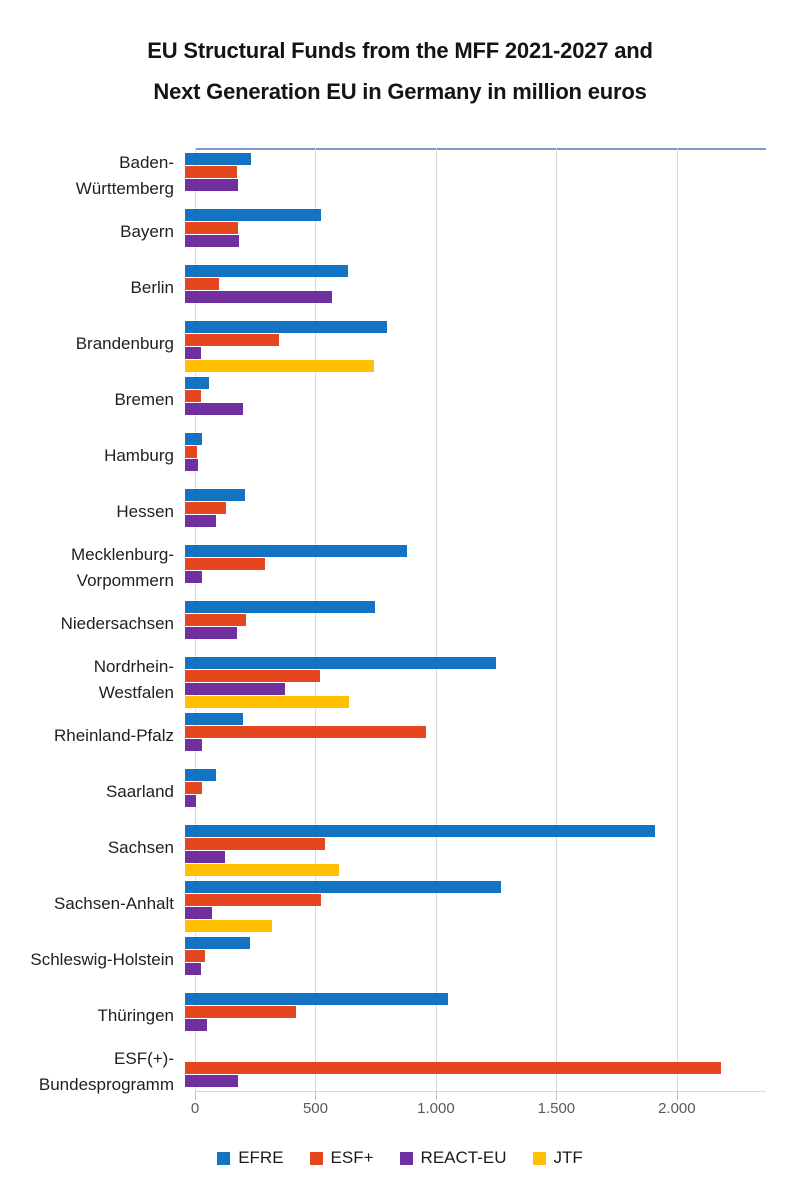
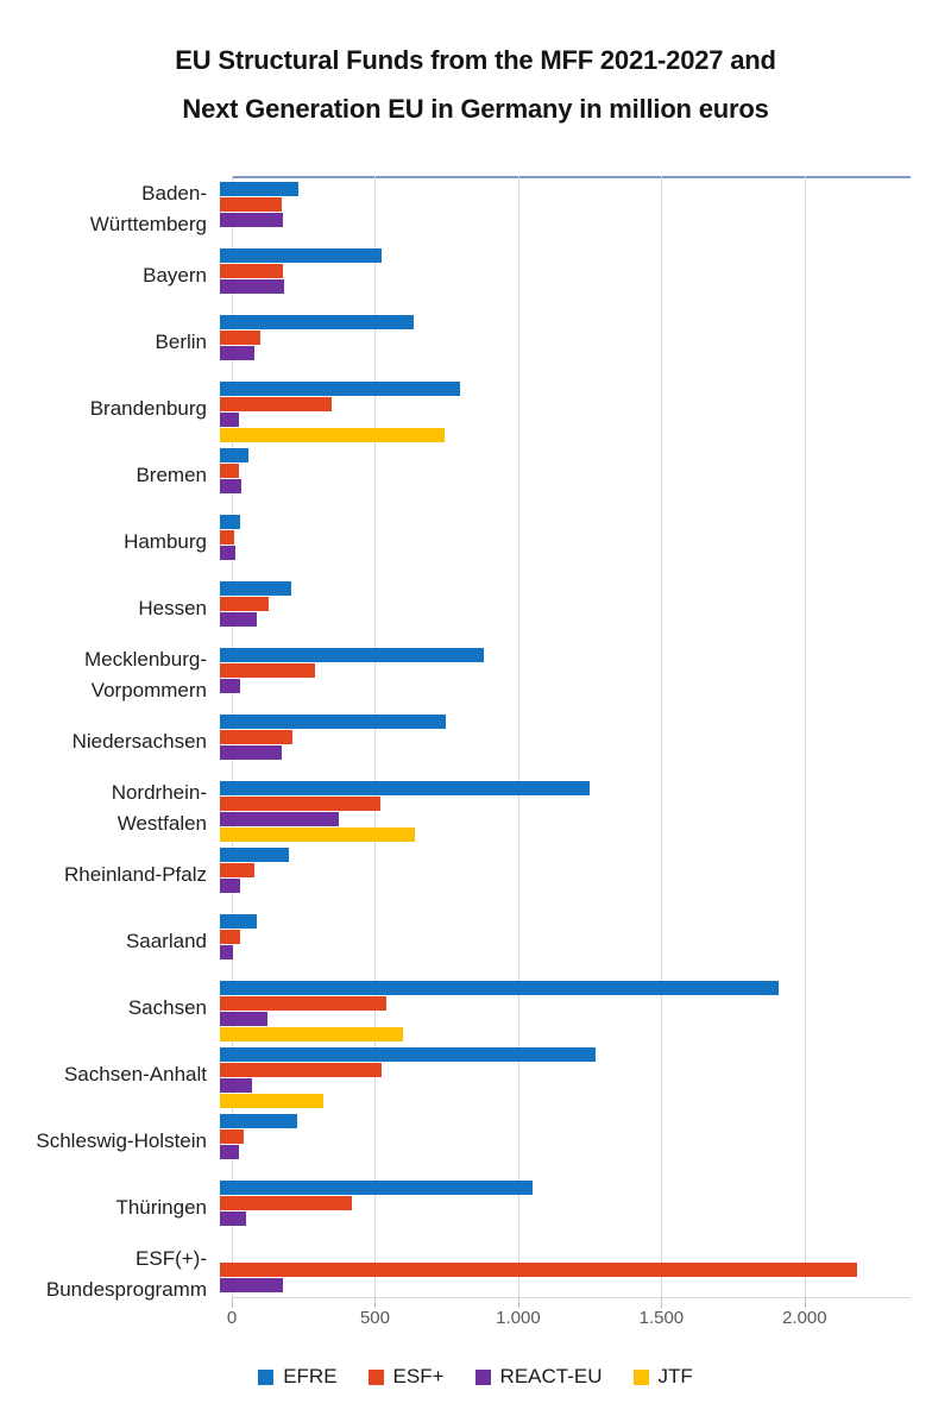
REACT-EU/Berlin: 610 -> 120
REACT-EU/Bremen: 240 -> 80
ESF+/Rheinland-Pfalz: 1000 -> 120
